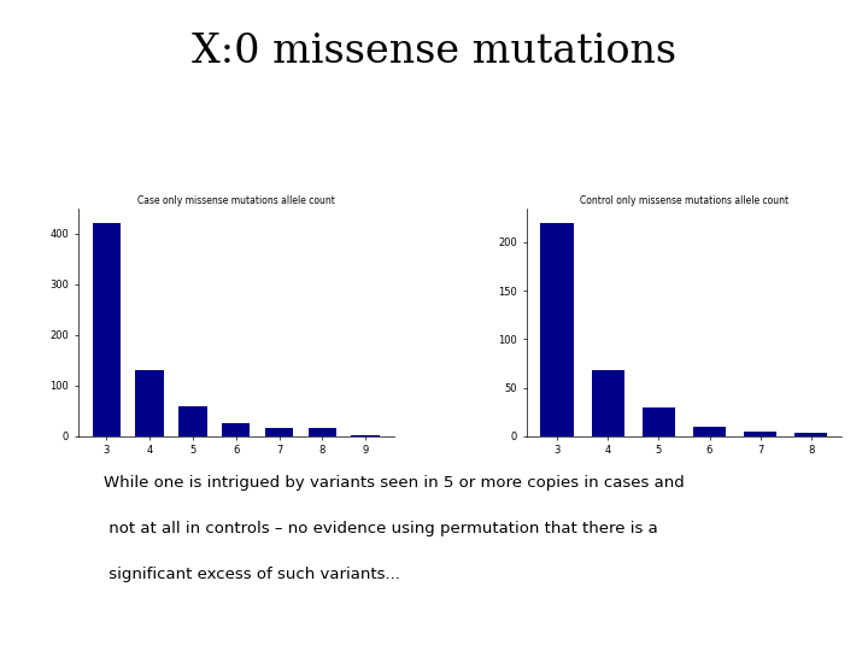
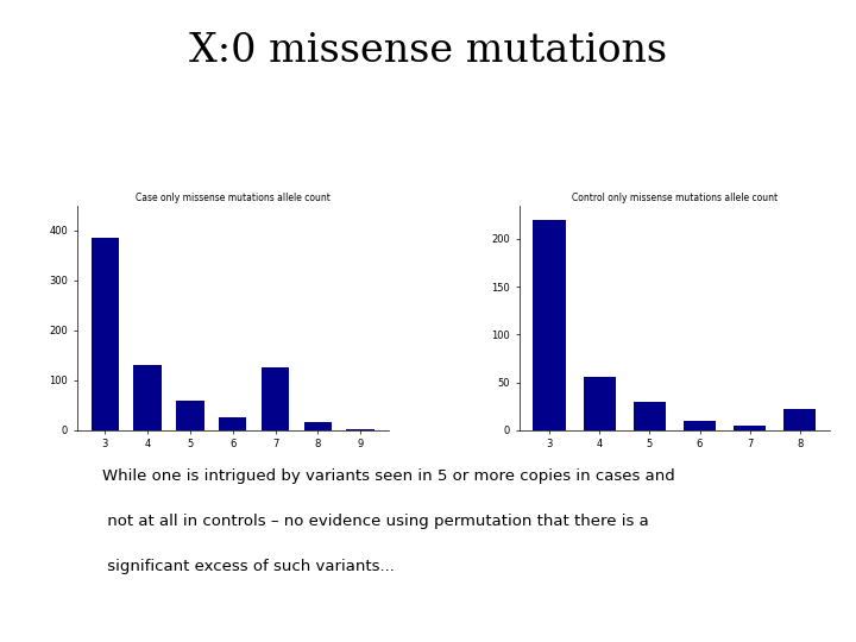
Case only missense mutations allele count/3: 420 -> 385
Case only missense mutations allele count/7: 15 -> 125
Control only missense mutations allele count/4: 68 -> 56
Control only missense mutations allele count/8: 4 -> 22
